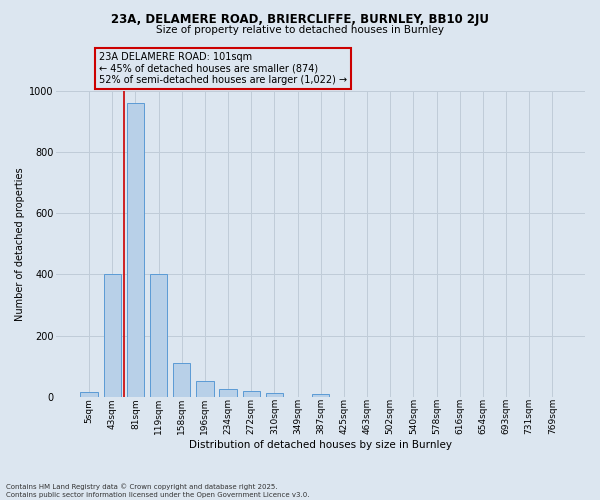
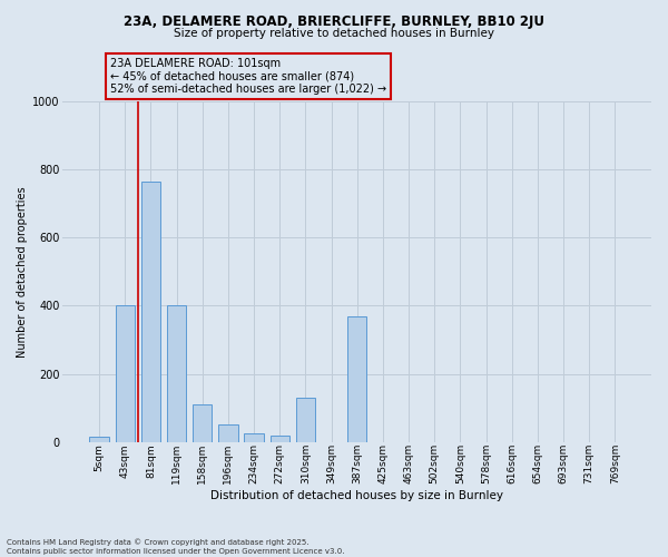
81sqm: 960 -> 765
310sqm: 13 -> 130
387sqm: 8 -> 370
